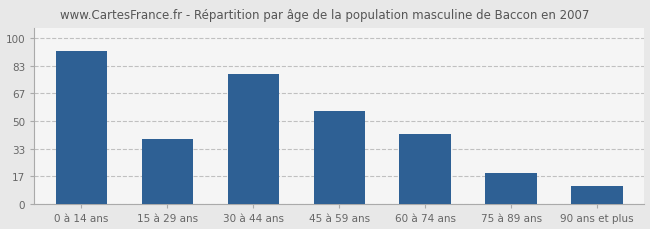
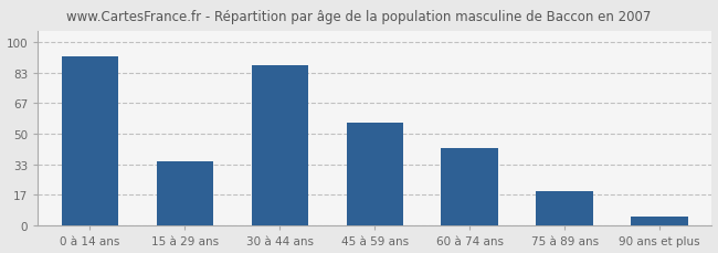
15 à 29 ans: 39 -> 35
30 à 44 ans: 78 -> 87
90 ans et plus: 11 -> 5
